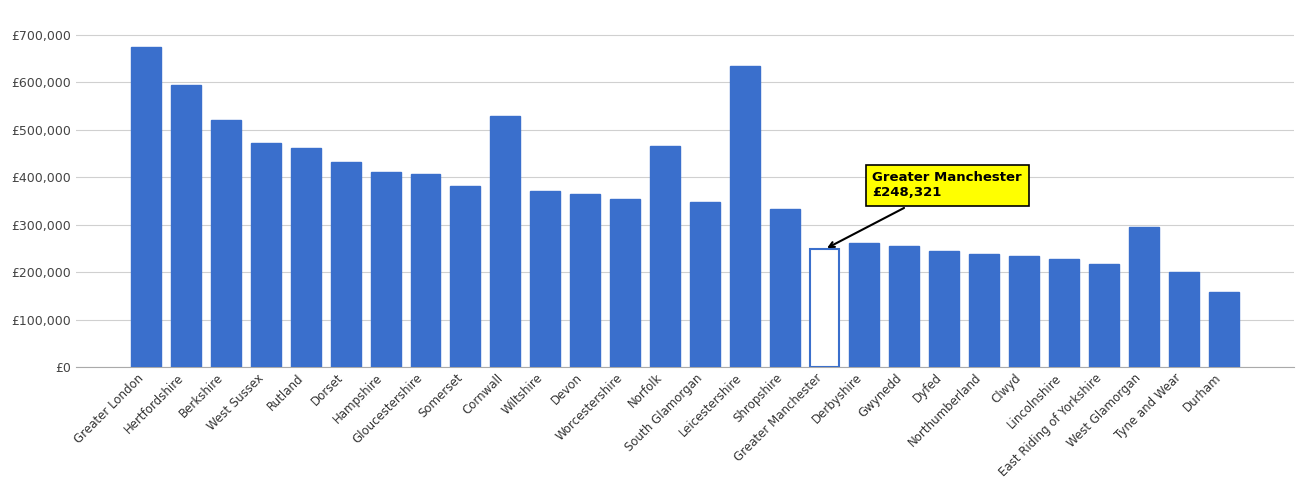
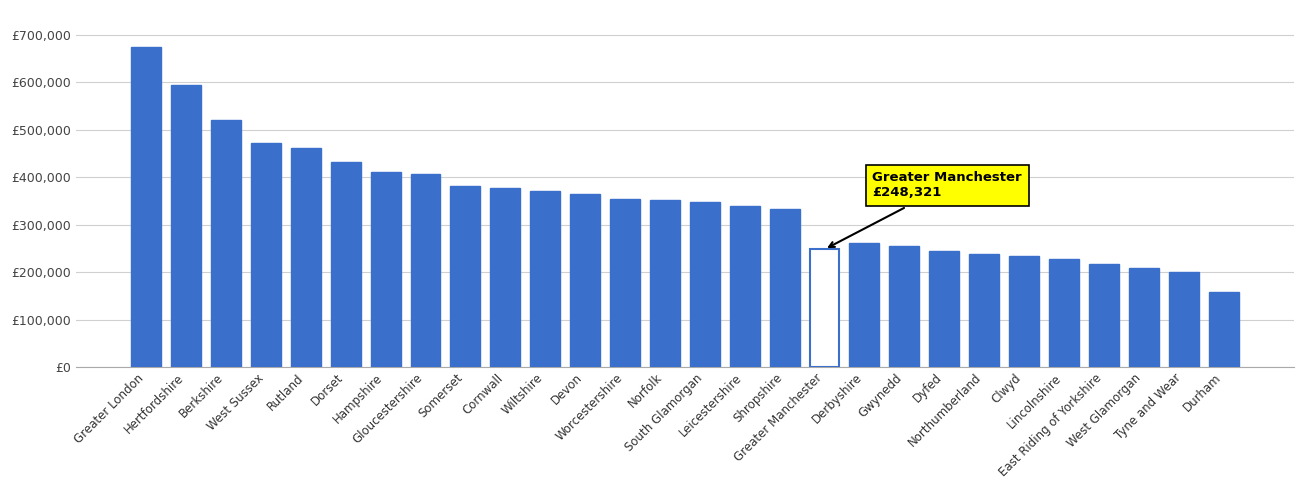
Cornwall: £530,000 -> £378,000
Norfolk: £465,000 -> £352,000
Leicestershire: £635,000 -> £340,000
West Glamorgan: £295,000 -> £210,000
